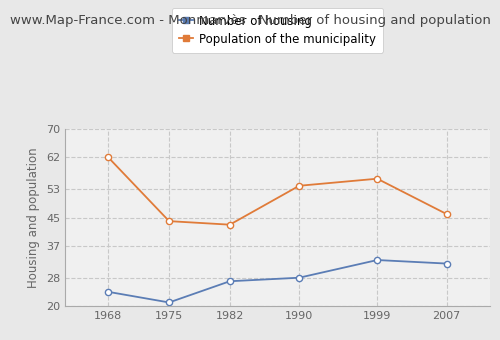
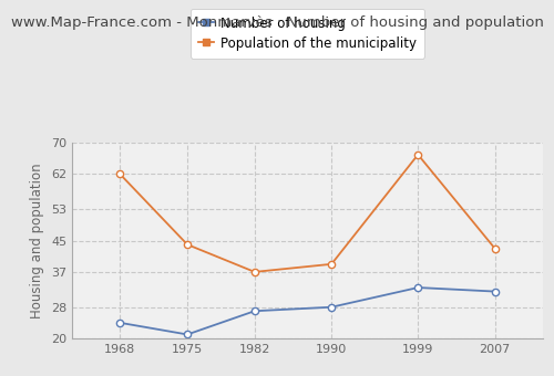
Population of the municipality/1982: 43 -> 37
Population of the municipality/1990: 54 -> 39
Population of the municipality/1999: 56 -> 67
Population of the municipality/2007: 46 -> 43
